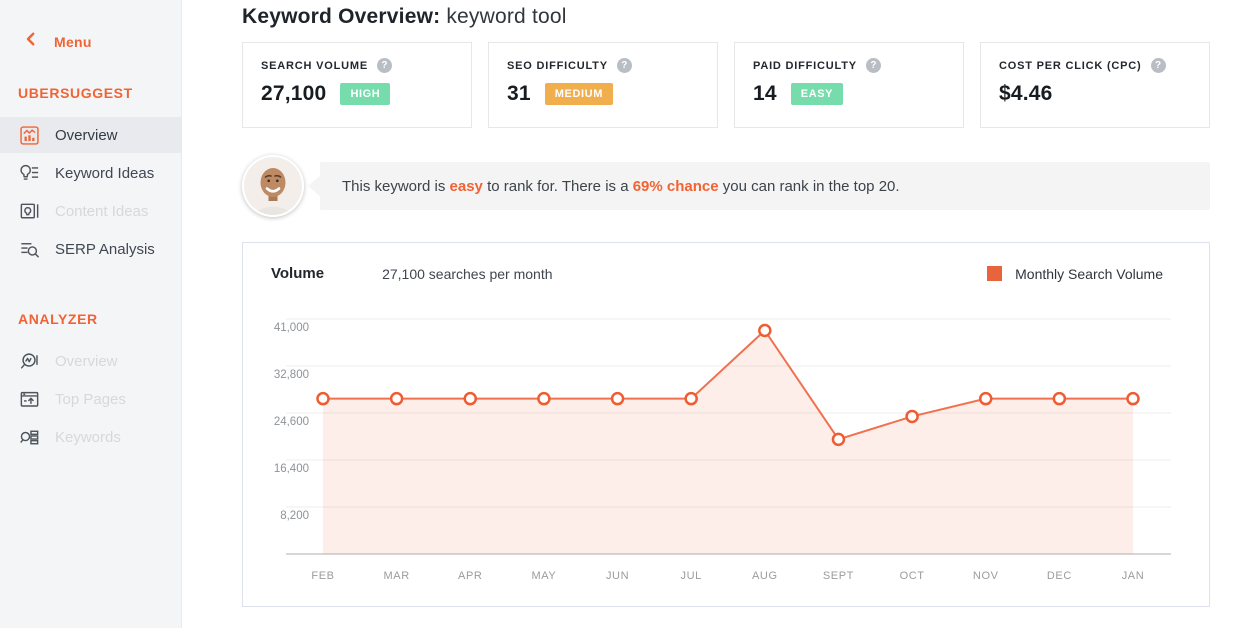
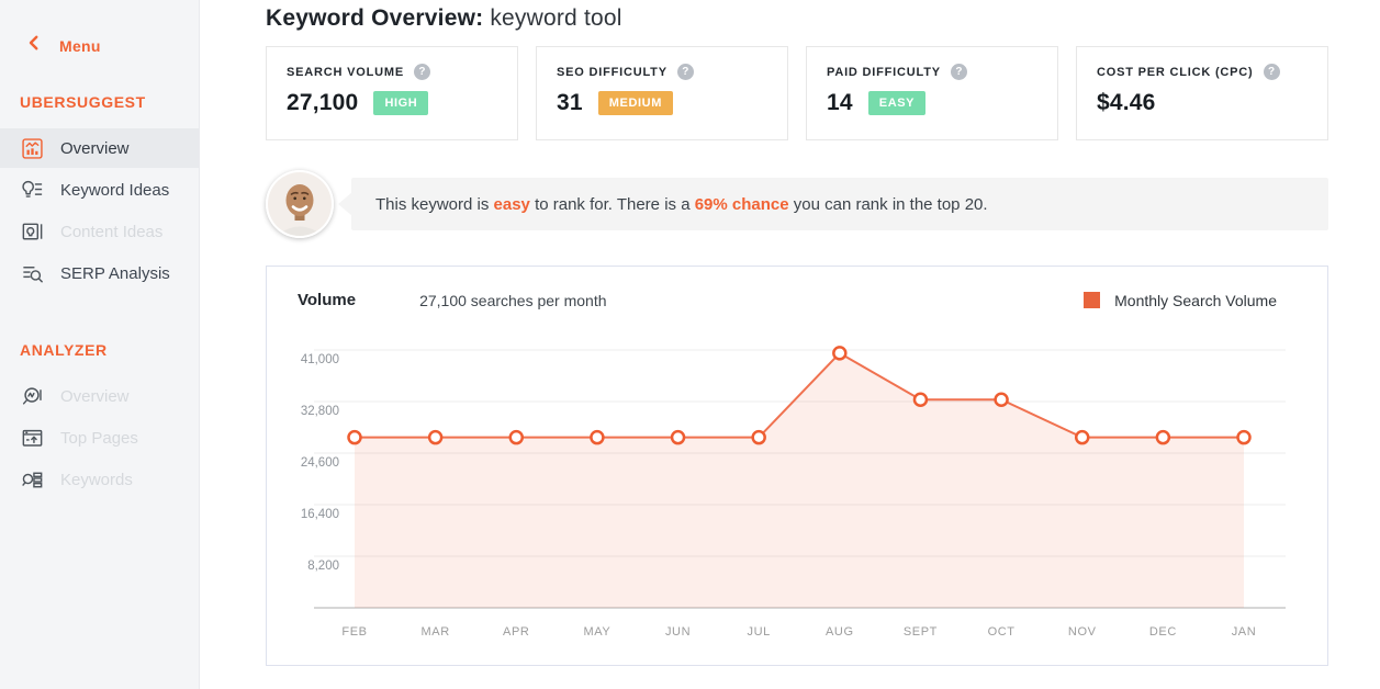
AUG: 39000 -> 40000
SEPT: 20000 -> 33000
OCT: 24000 -> 33000
